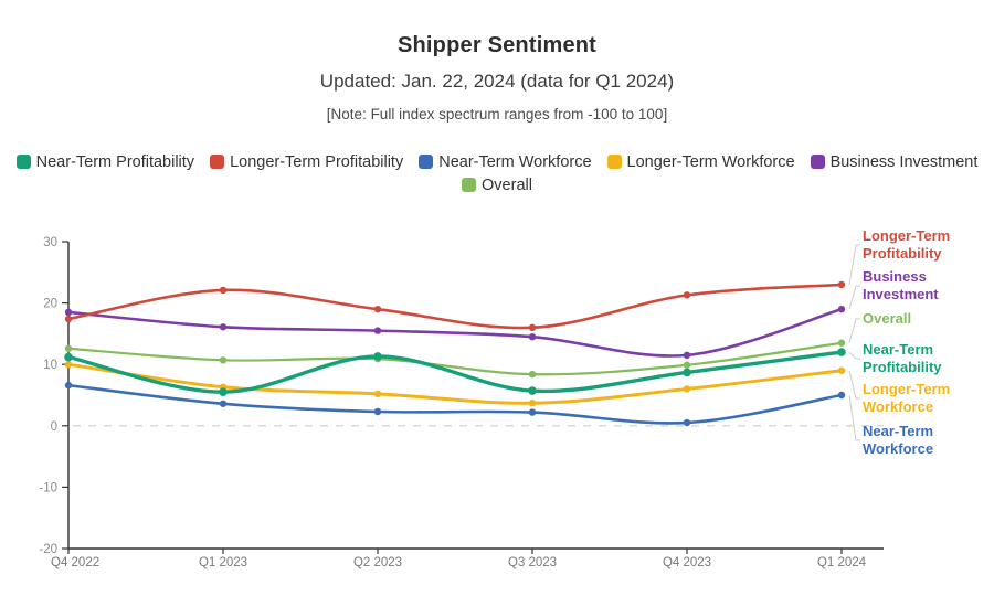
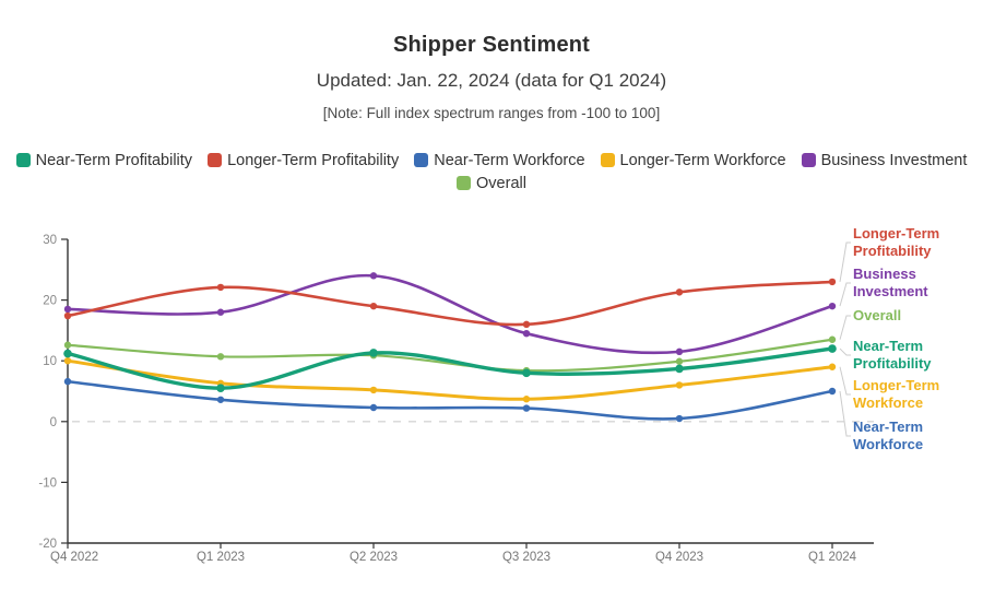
Business Investment/Q1 2023: 16 -> 18
Business Investment/Q2 2023: 16 -> 24
Near-Term Profitability/Q3 2023: 6 -> 8
